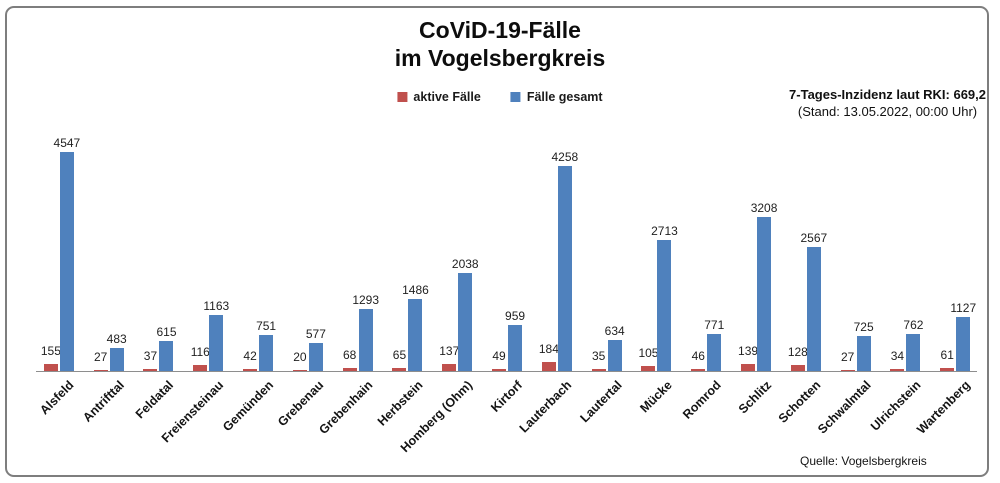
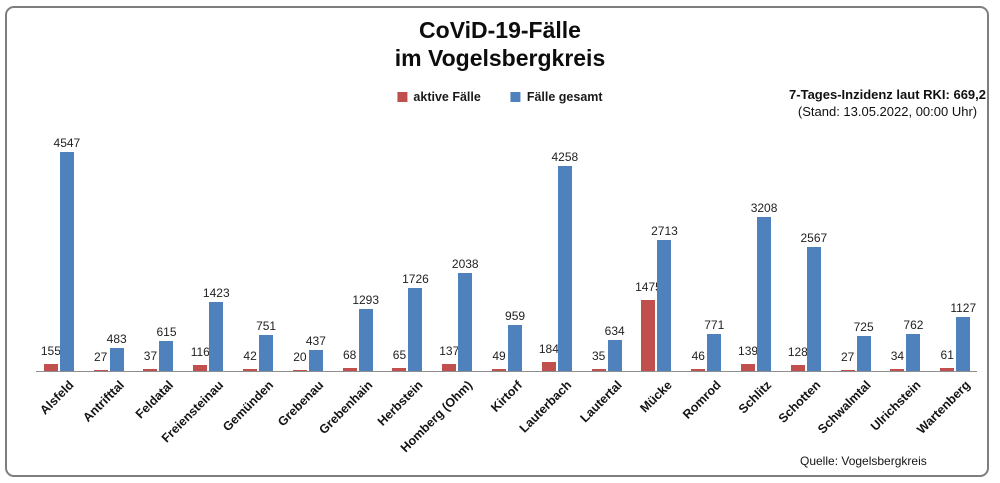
Fälle gesamt/Freiensteinau: 1163 -> 1423
Fälle gesamt/Grebenau: 577 -> 437
Fälle gesamt/Herbstein: 1486 -> 1726
aktive Fälle/Mücke: 105 -> 1475
